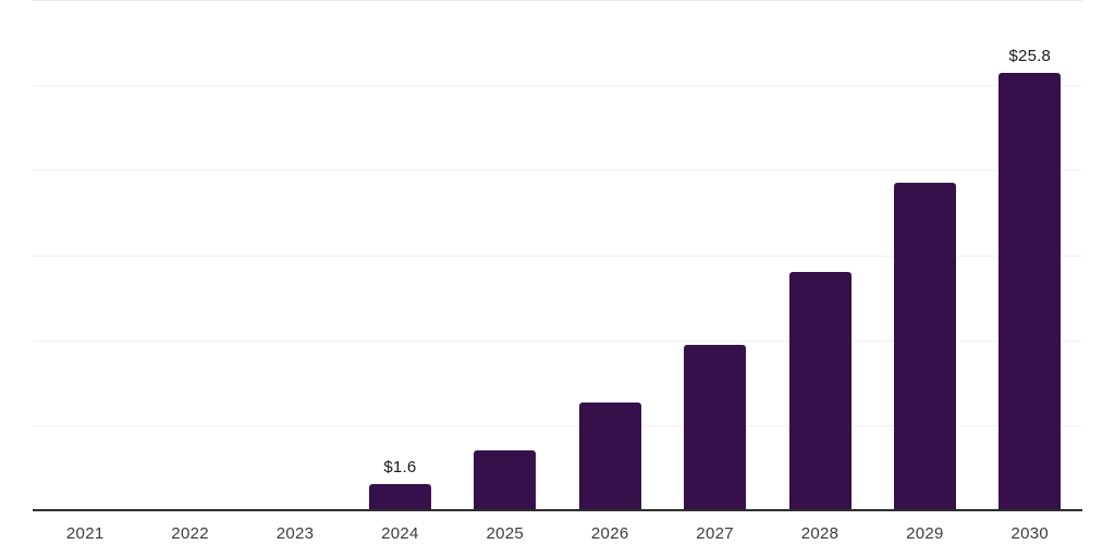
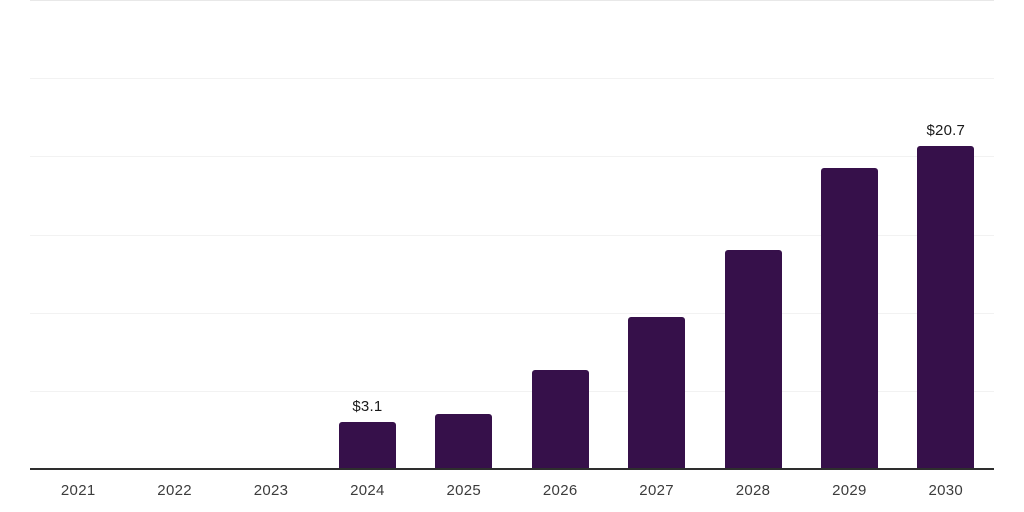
2024: $1.6 -> $3.1
2030: $25.8 -> $20.7
